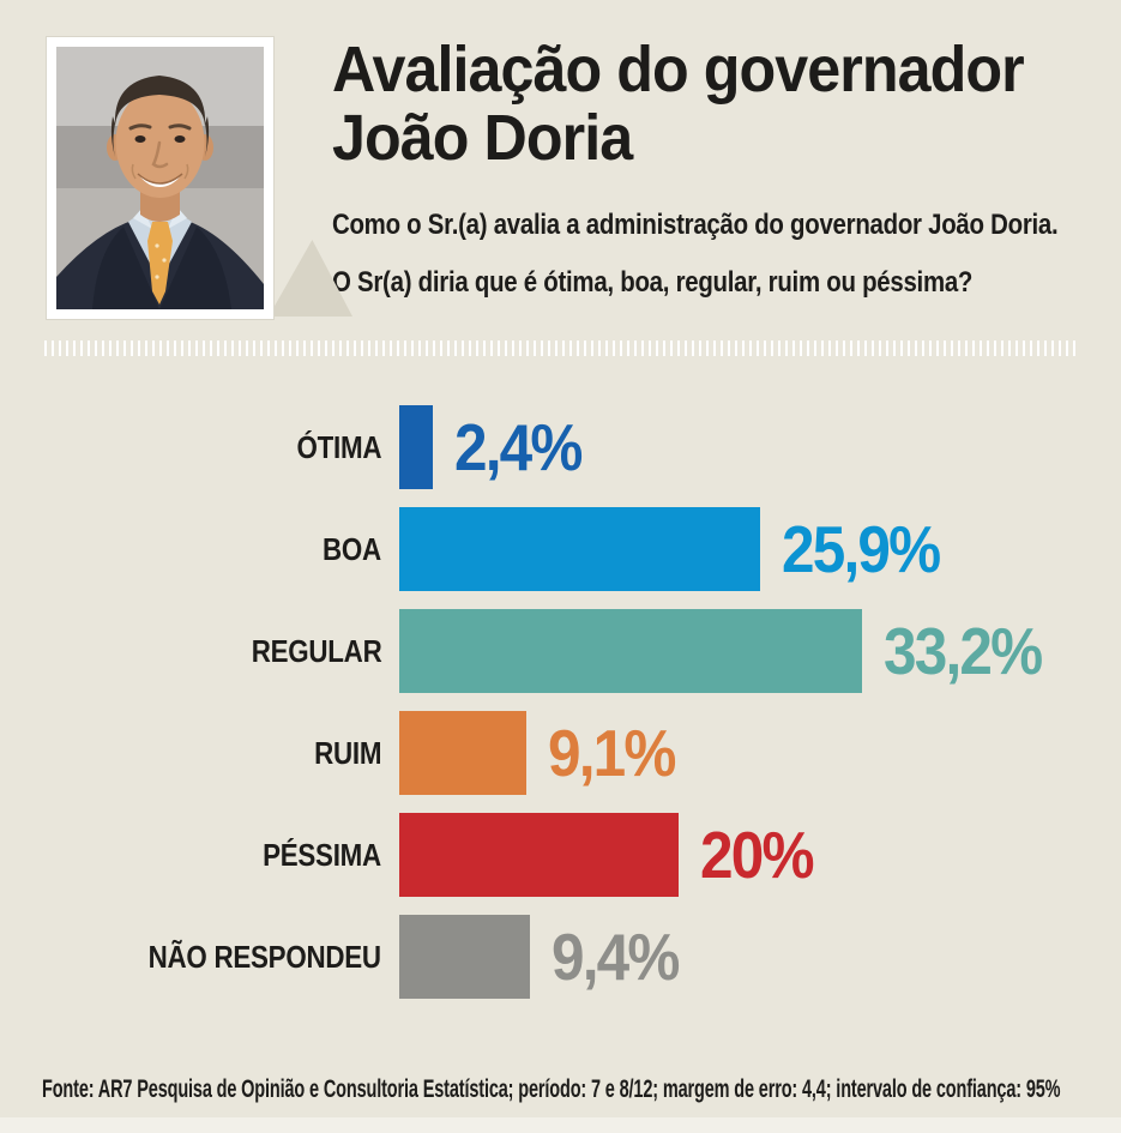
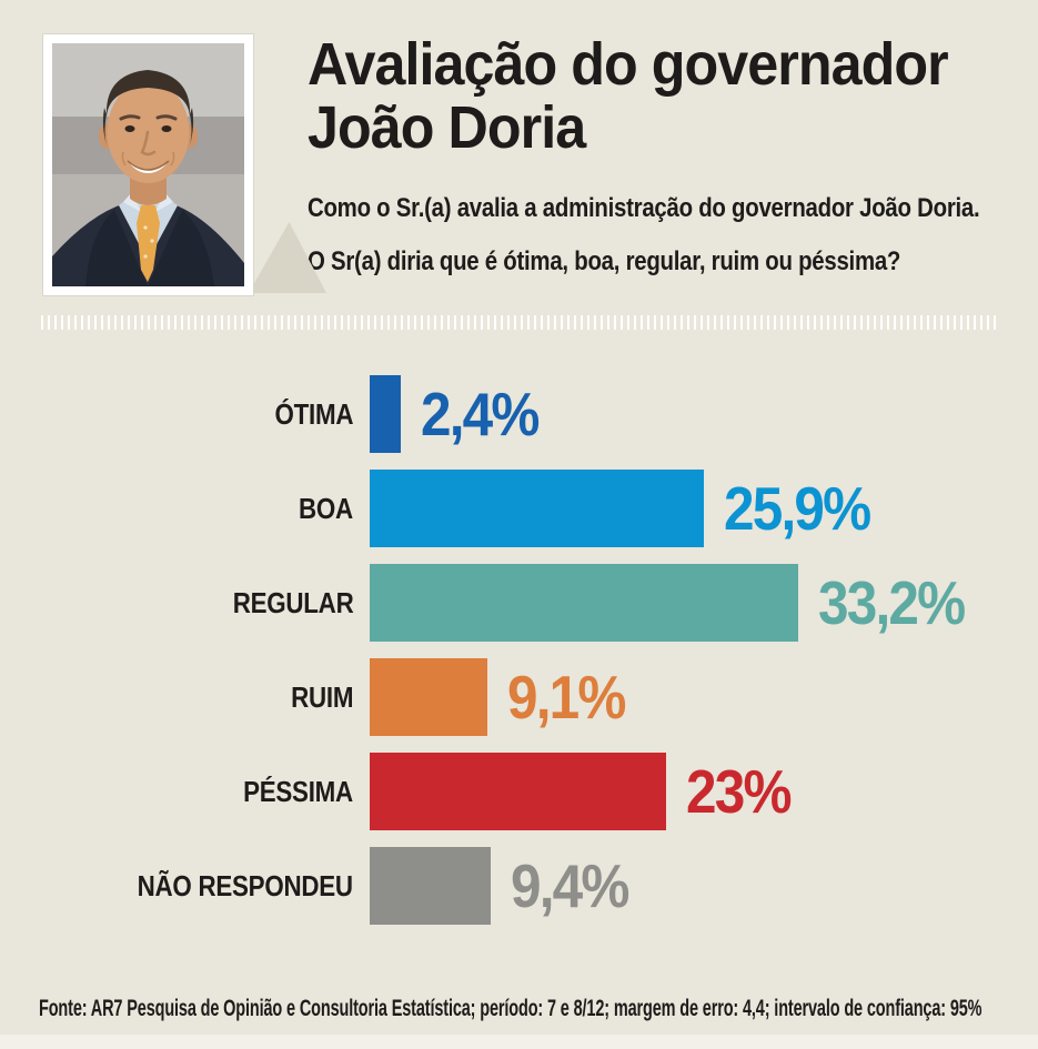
PÉSSIMA: 20% -> 23%
